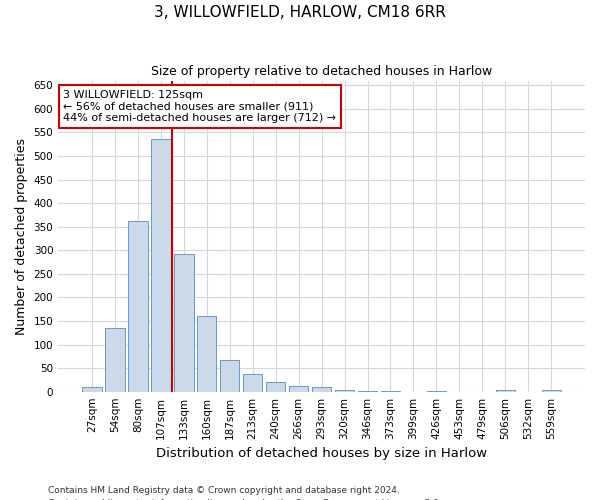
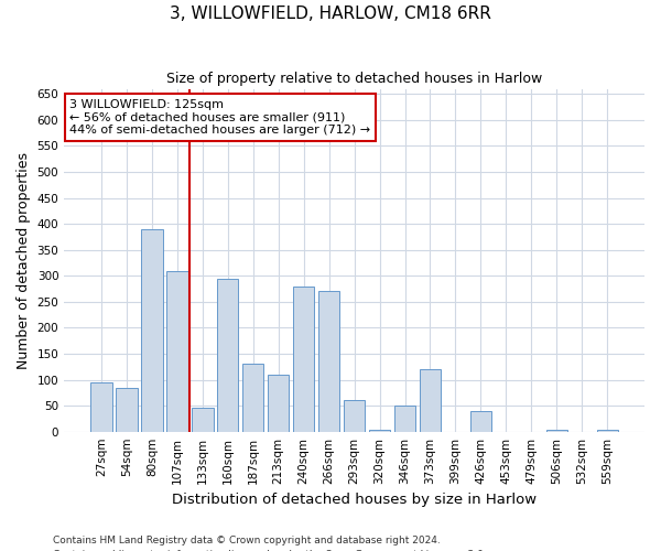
27sqm: 10 -> 95
54sqm: 135 -> 85
80sqm: 362 -> 390
107sqm: 537 -> 310
133sqm: 293 -> 45
160sqm: 160 -> 295
187sqm: 67 -> 130
213sqm: 38 -> 110
240sqm: 20 -> 280
266sqm: 13 -> 270
293sqm: 9 -> 60
346sqm: 2 -> 50
373sqm: 2 -> 120
426sqm: 2 -> 40
